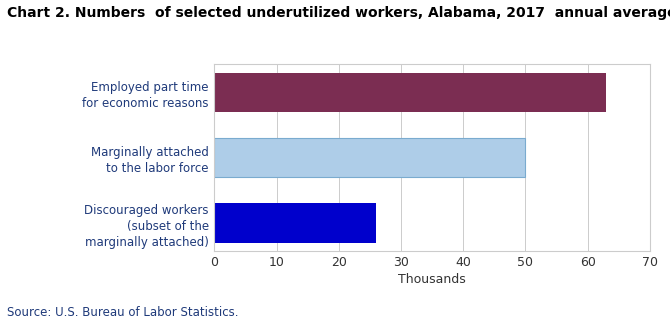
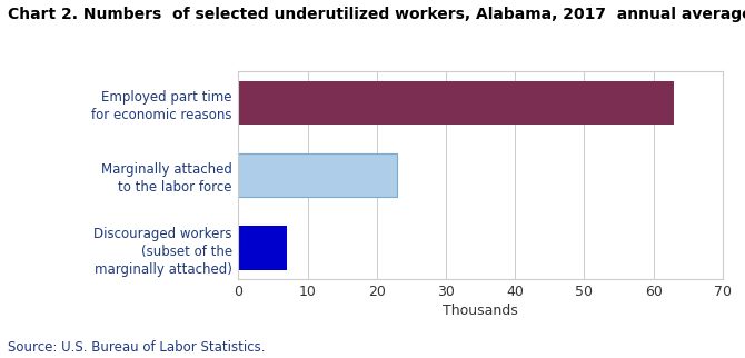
Marginally attached to the labor force: 50 -> 23
Discouraged workers (subset of the marginally attached): 26 -> 7
